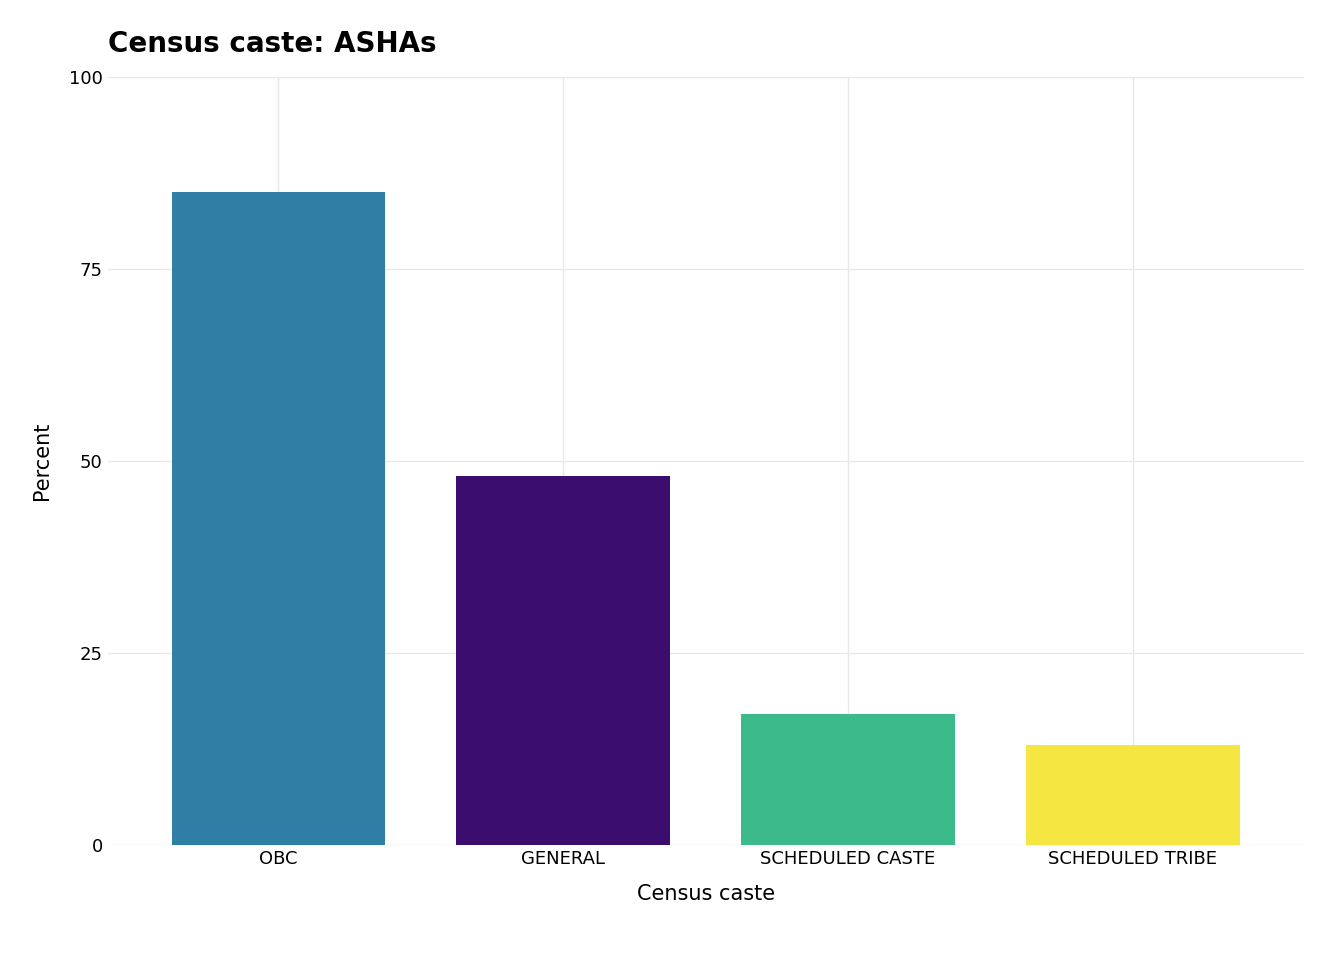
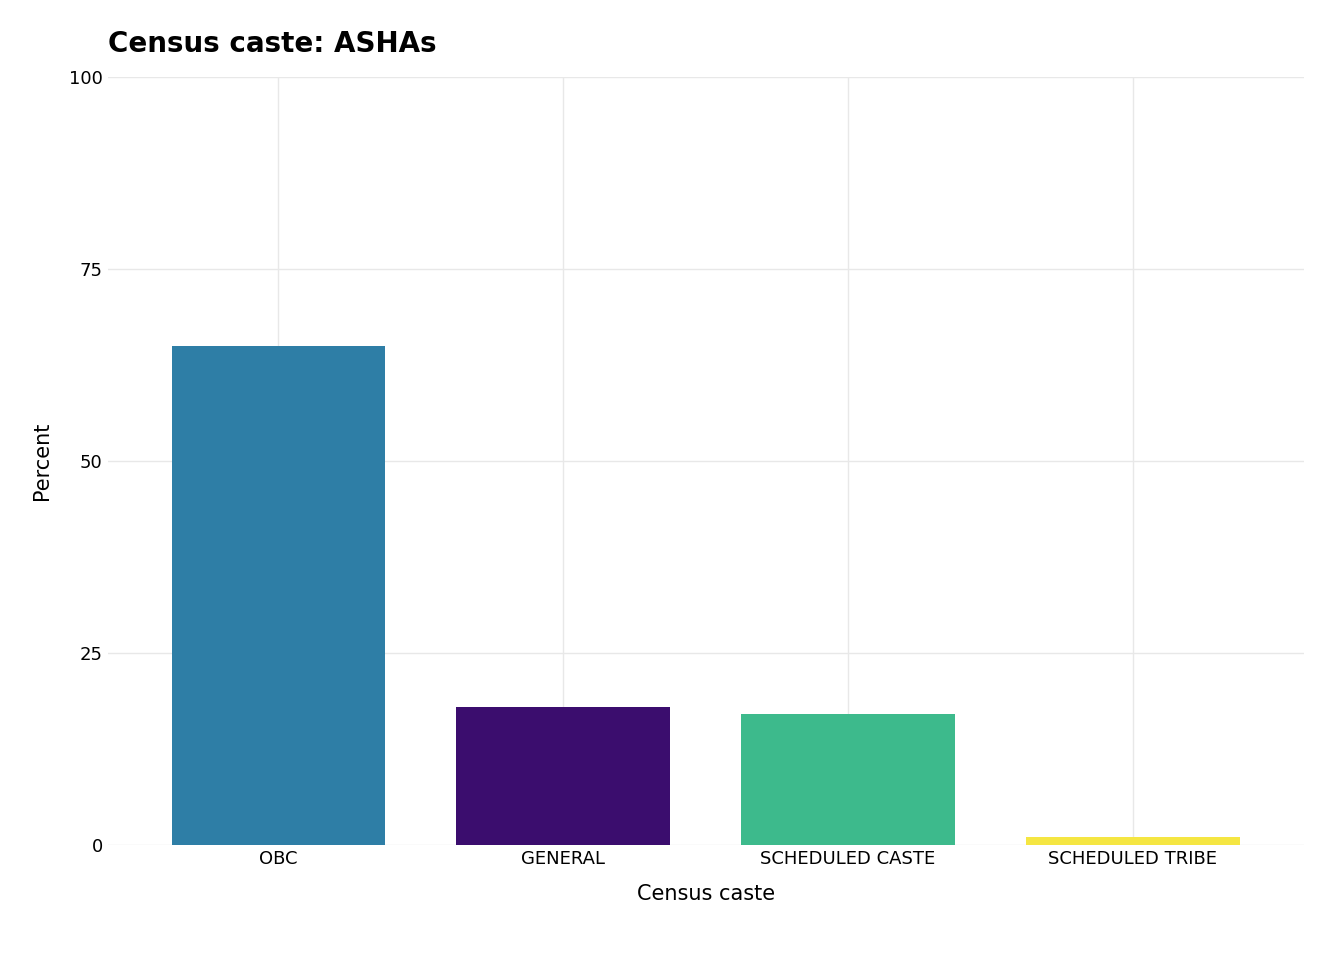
OBC: 85 -> 65
GENERAL: 48 -> 18
SCHEDULED TRIBE: 13 -> 1
